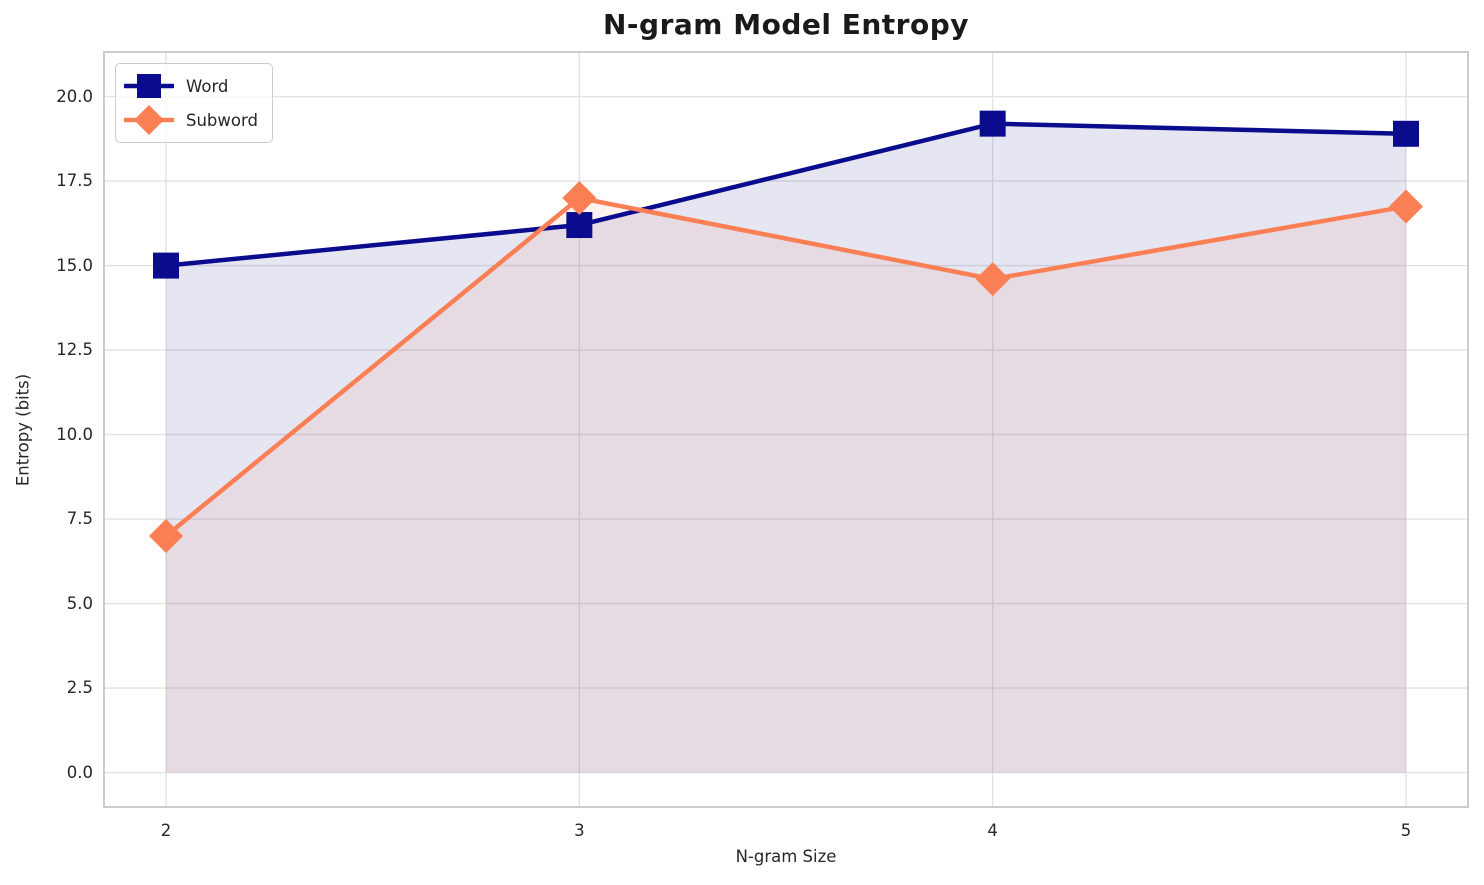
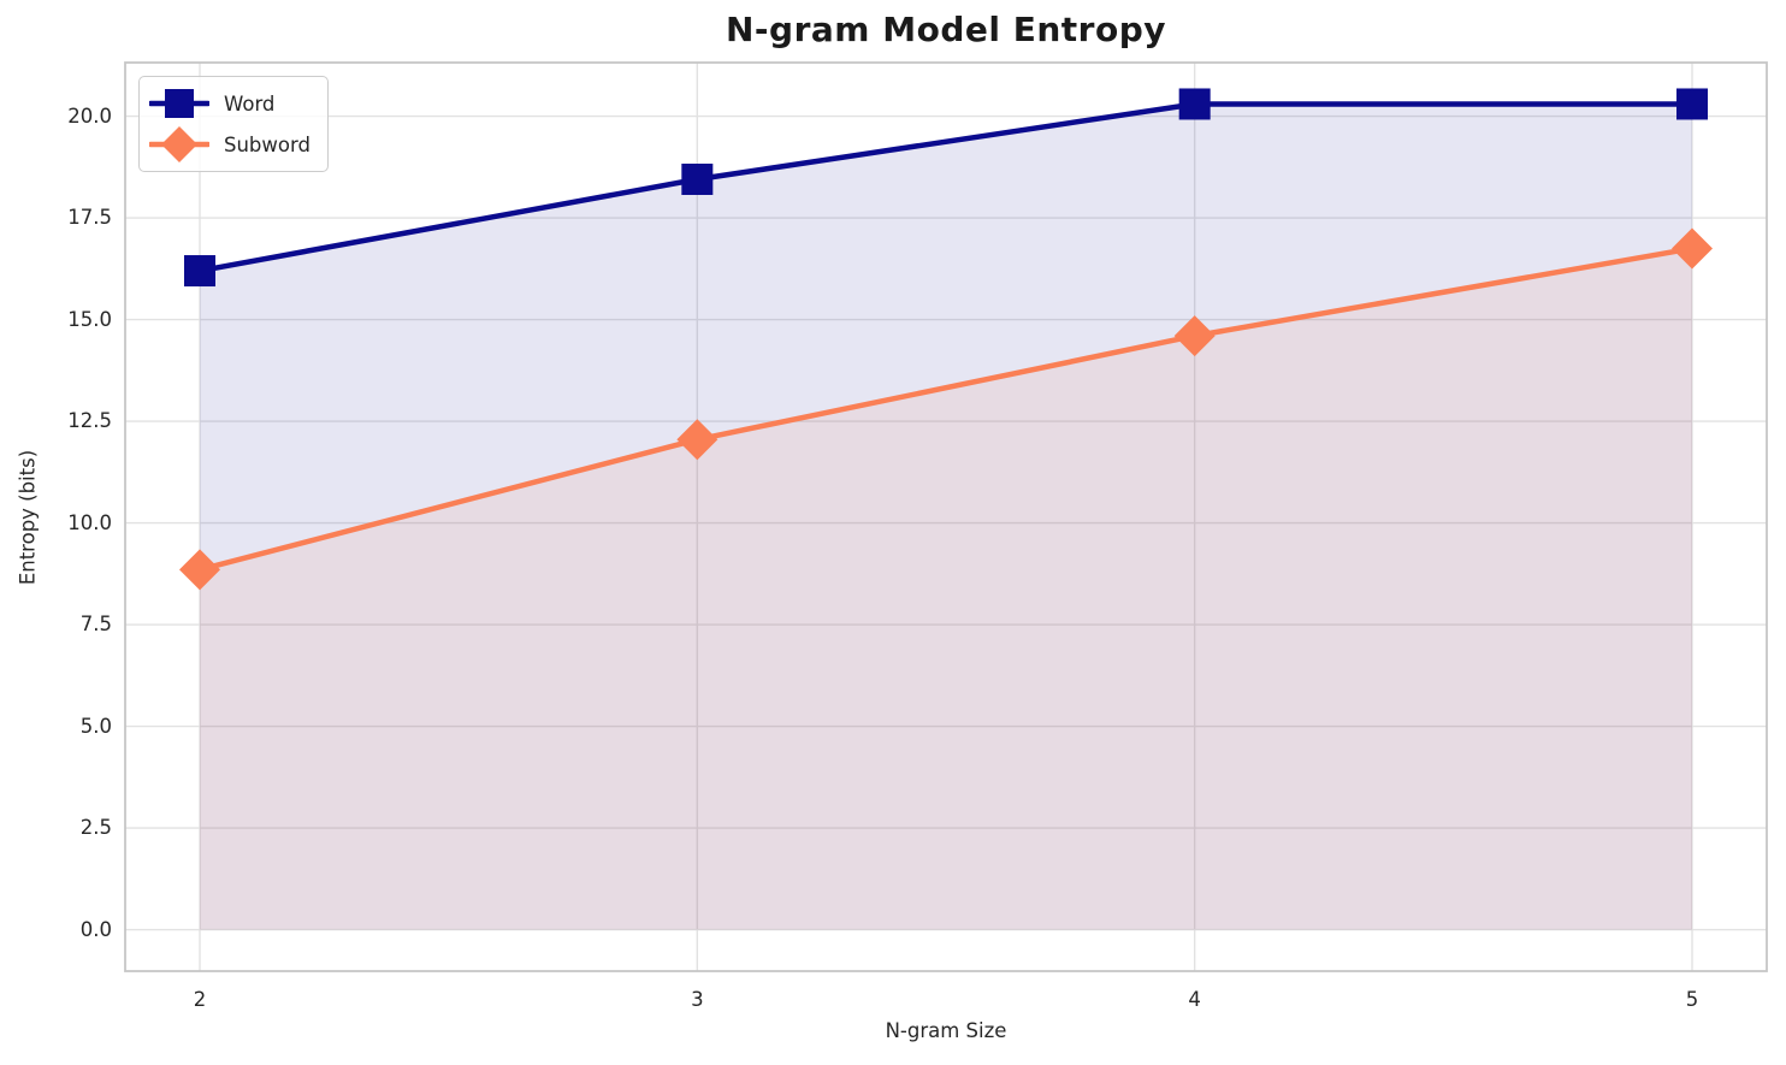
Word/2: 15.0 -> 16.2
Subword/2: 7.0 -> 8.8
Word/3: 16.2 -> 18.4
Subword/3: 17.0 -> 12.1
Word/4: 19.2 -> 20.3
Word/5: 18.9 -> 20.3
